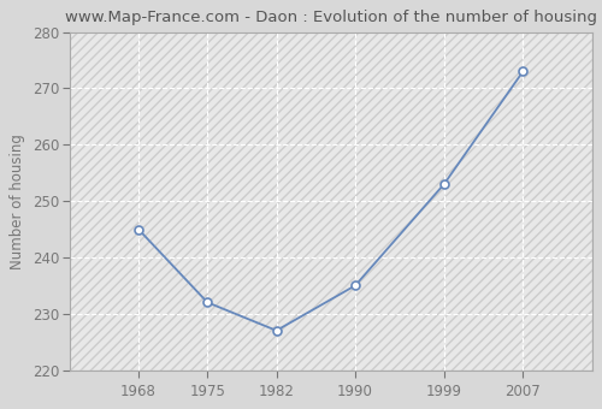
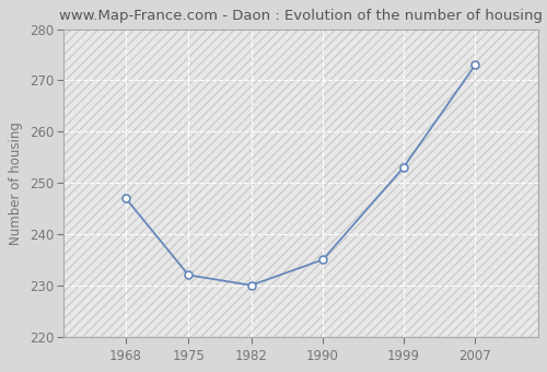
1968: 245 -> 247
1982: 227 -> 230
